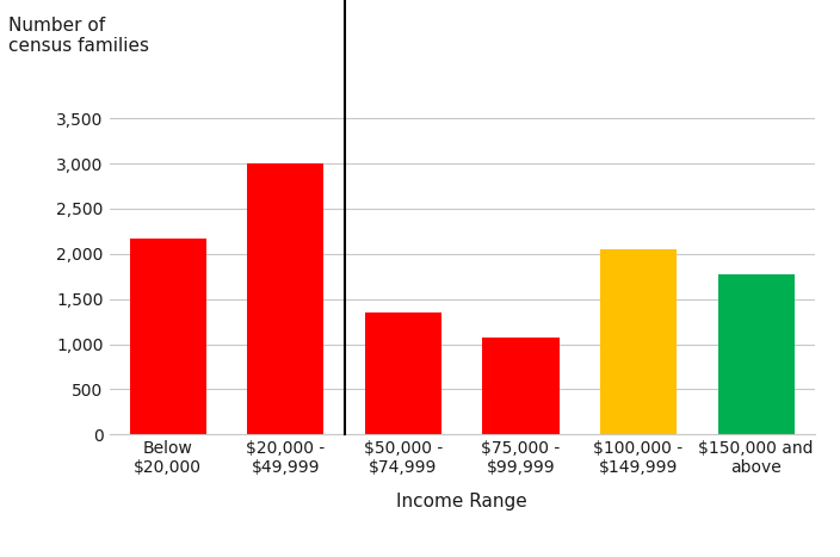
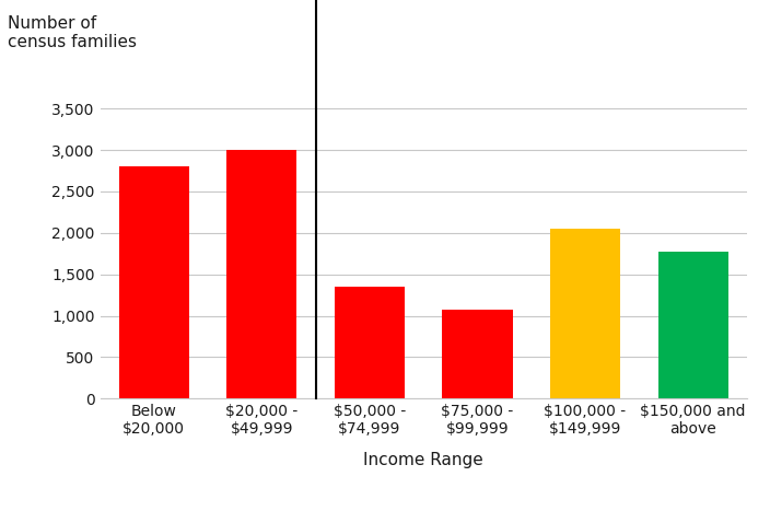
Below $20,000: 2,180 -> 2,800
